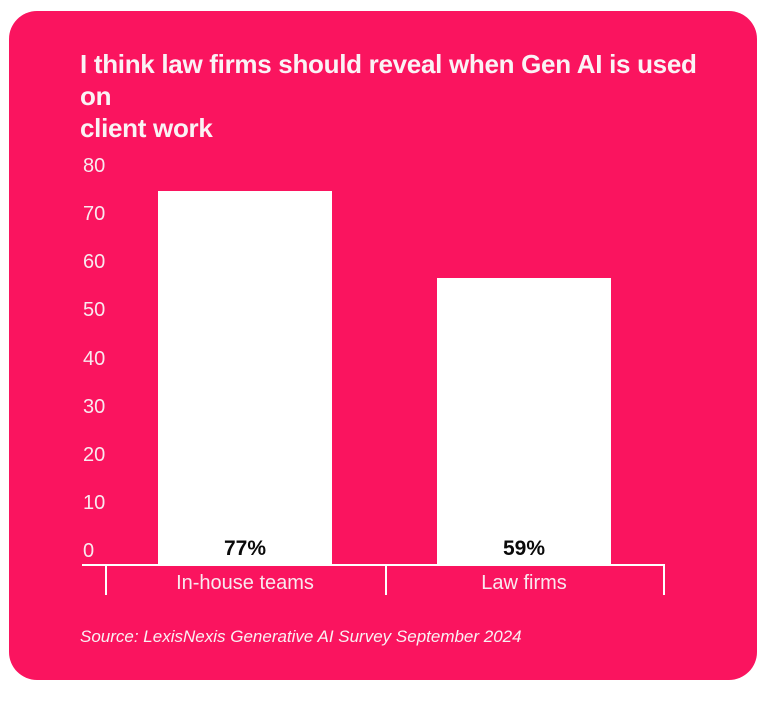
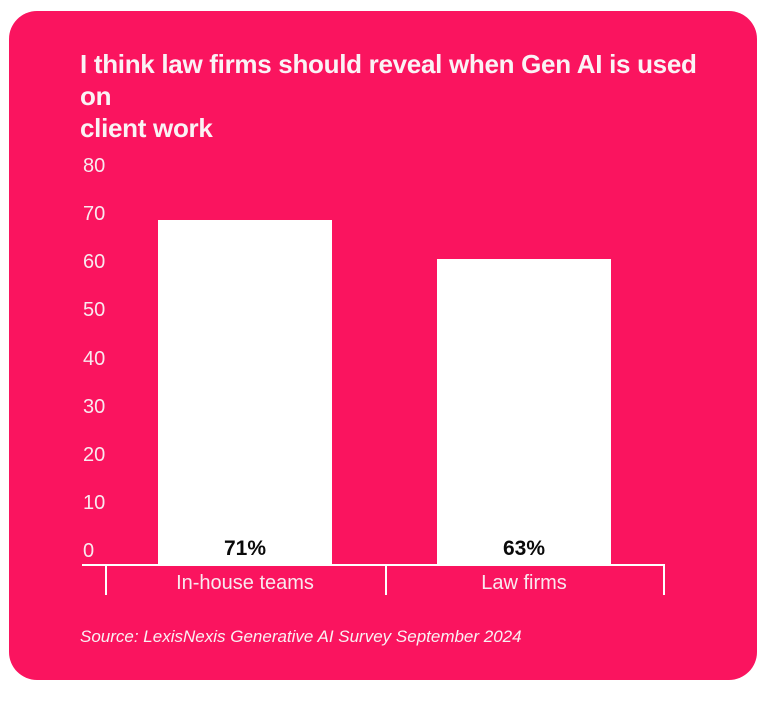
In-house teams: 77% -> 71%
Law firms: 59% -> 63%
